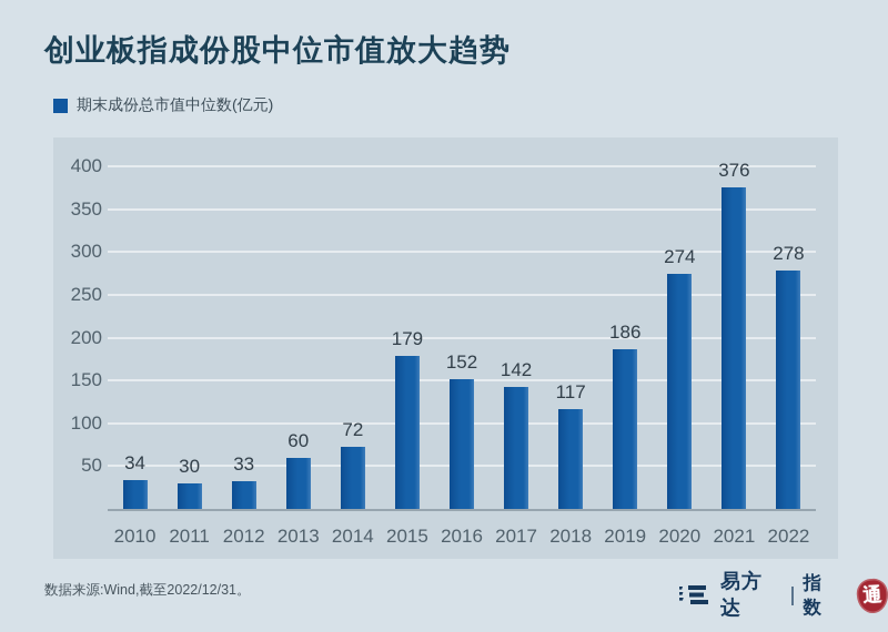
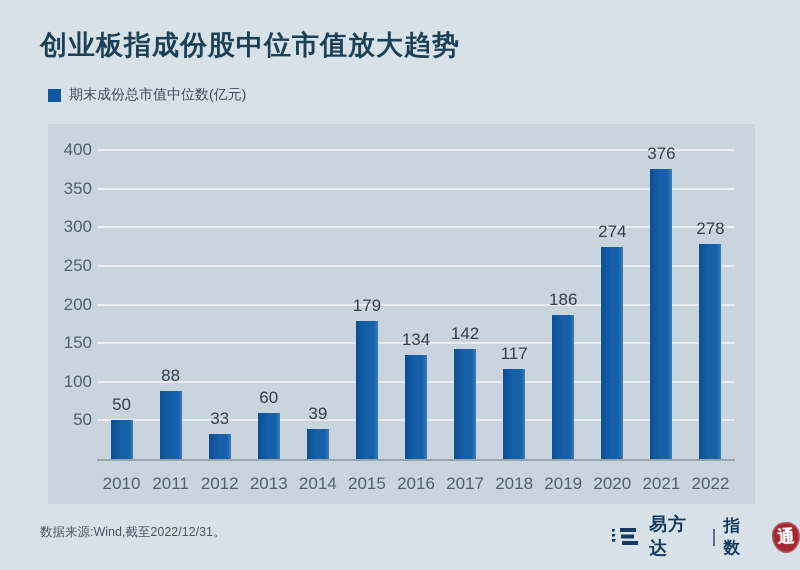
2010: 34 -> 50
2011: 30 -> 88
2014: 72 -> 39
2016: 152 -> 134
